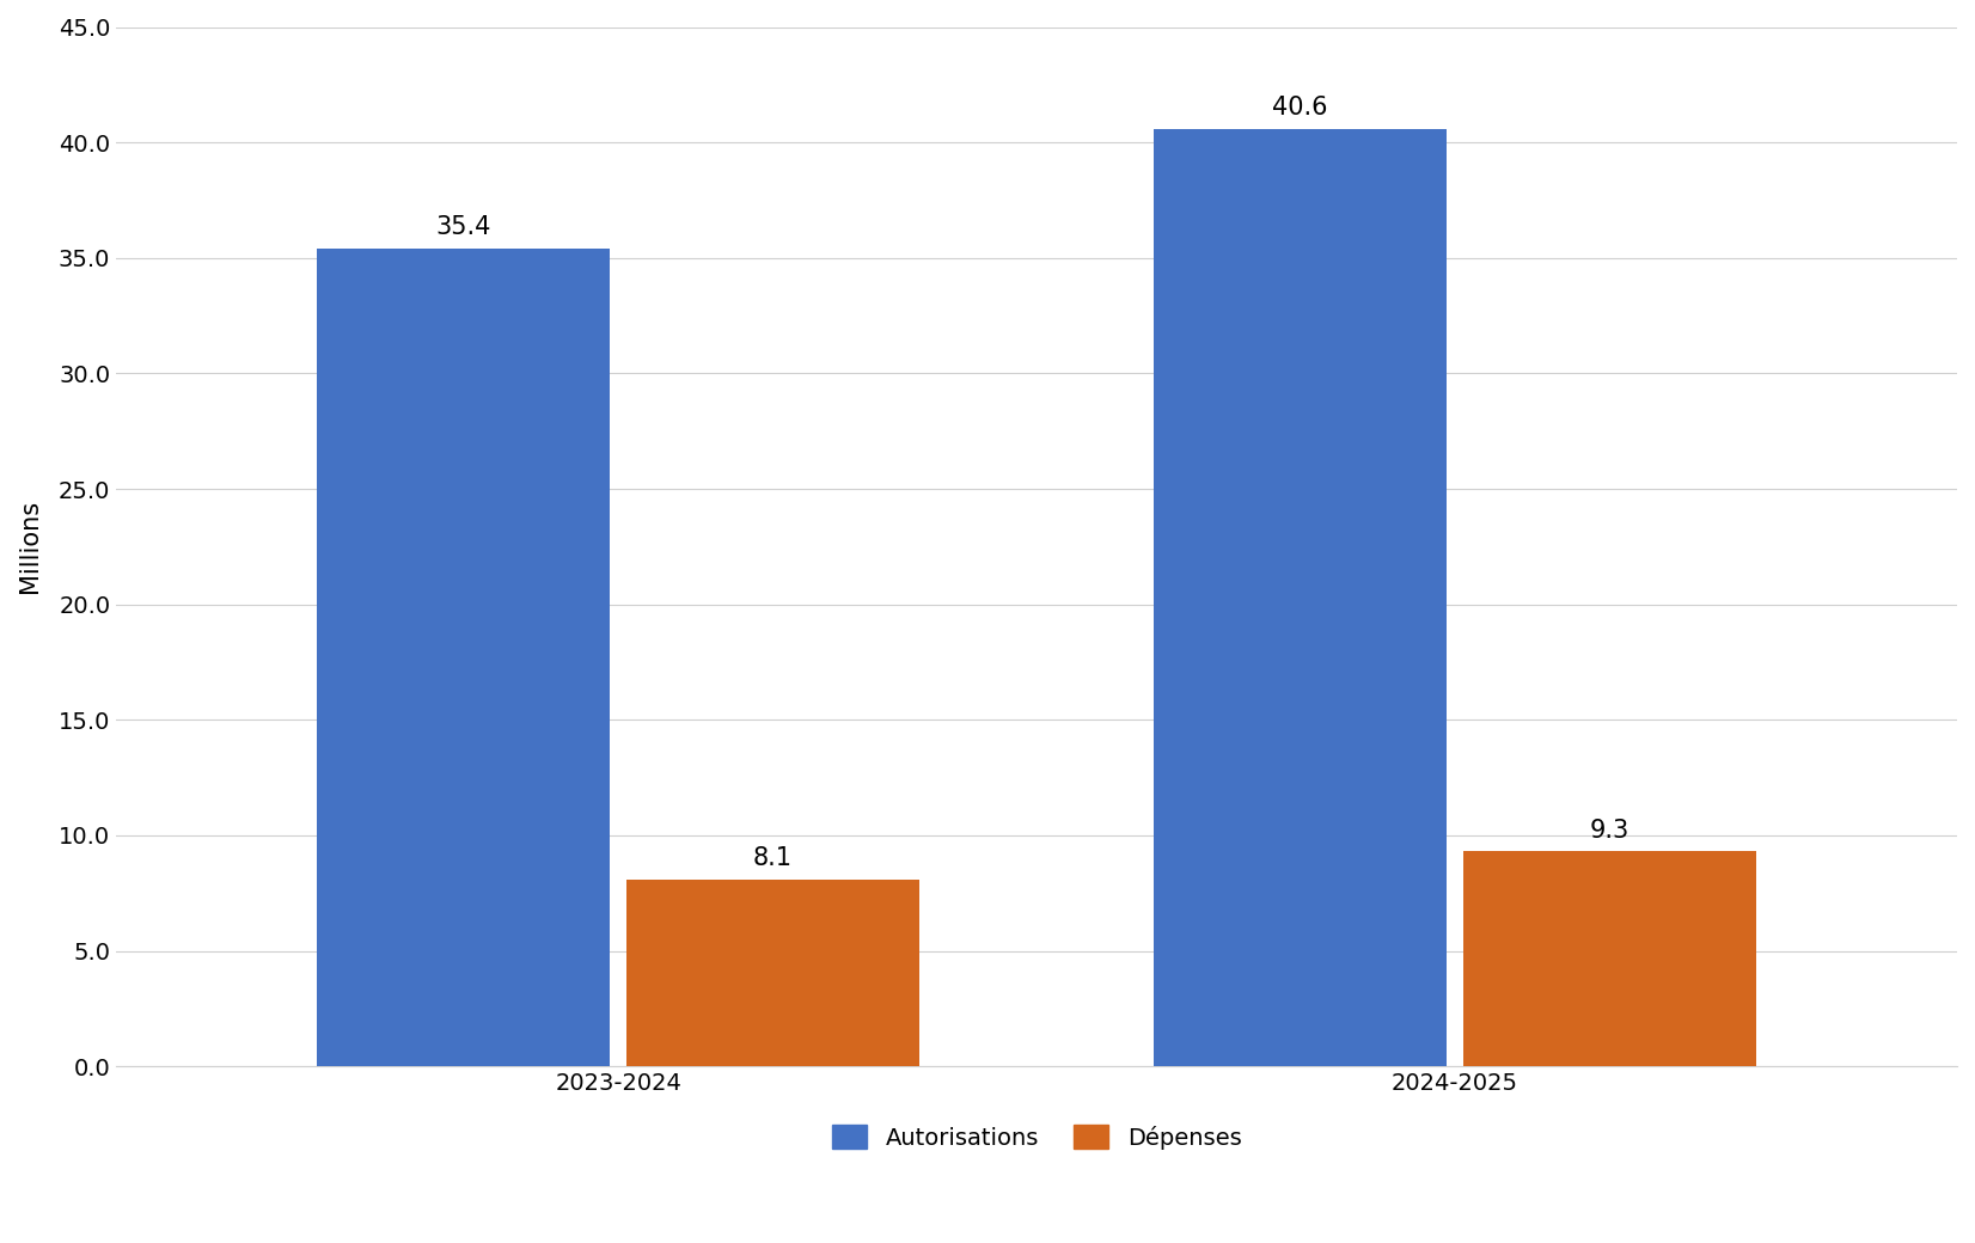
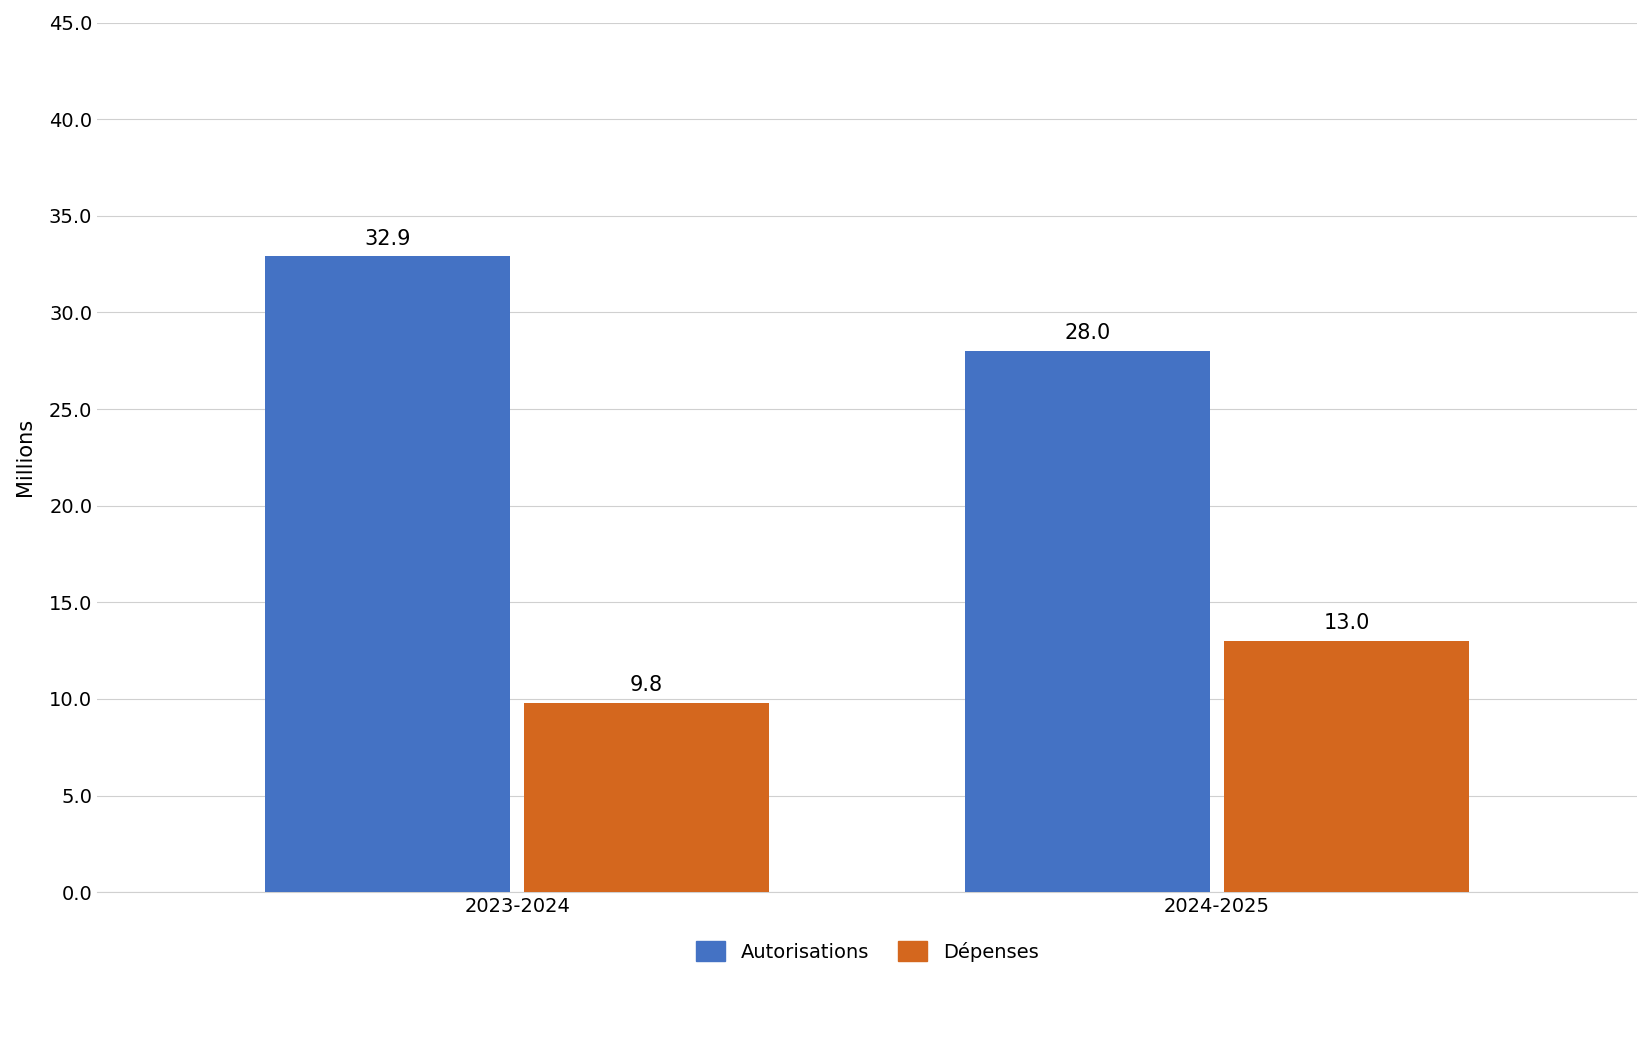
Autorisations/2023-2024: 35.4 -> 32.9
Dépenses/2023-2024: 8.1 -> 9.8
Autorisations/2024-2025: 40.6 -> 28.0
Dépenses/2024-2025: 9.3 -> 13.0
